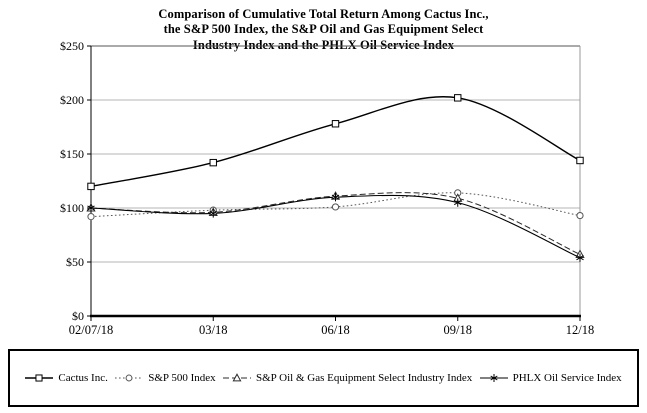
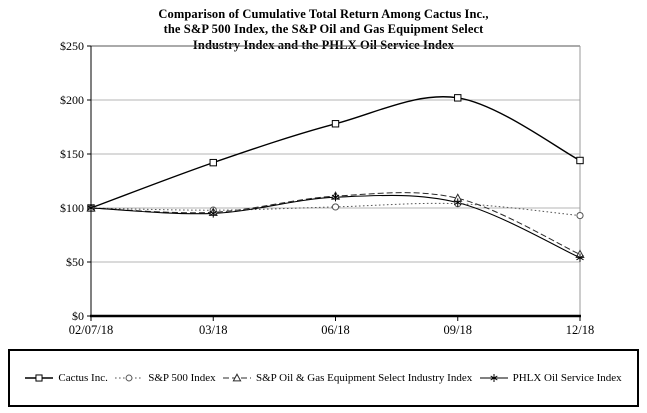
Cactus Inc./02/07/18: $120 -> $100
S&P 500 Index/02/07/18: $92 -> $100
S&P 500 Index/09/18: $114 -> $104
